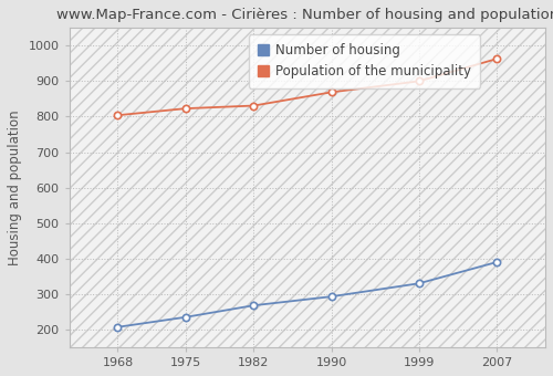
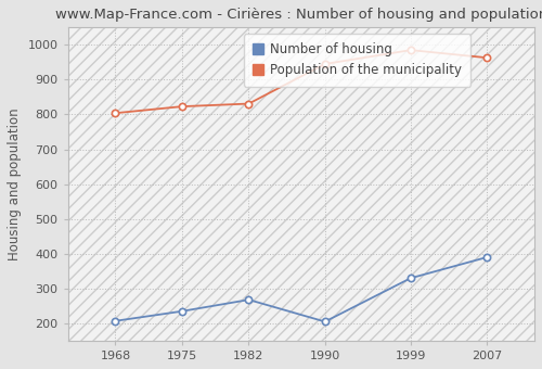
Number of housing/1990: 293 -> 205
Population of the municipality/1990: 869 -> 945
Population of the municipality/1999: 900 -> 985
